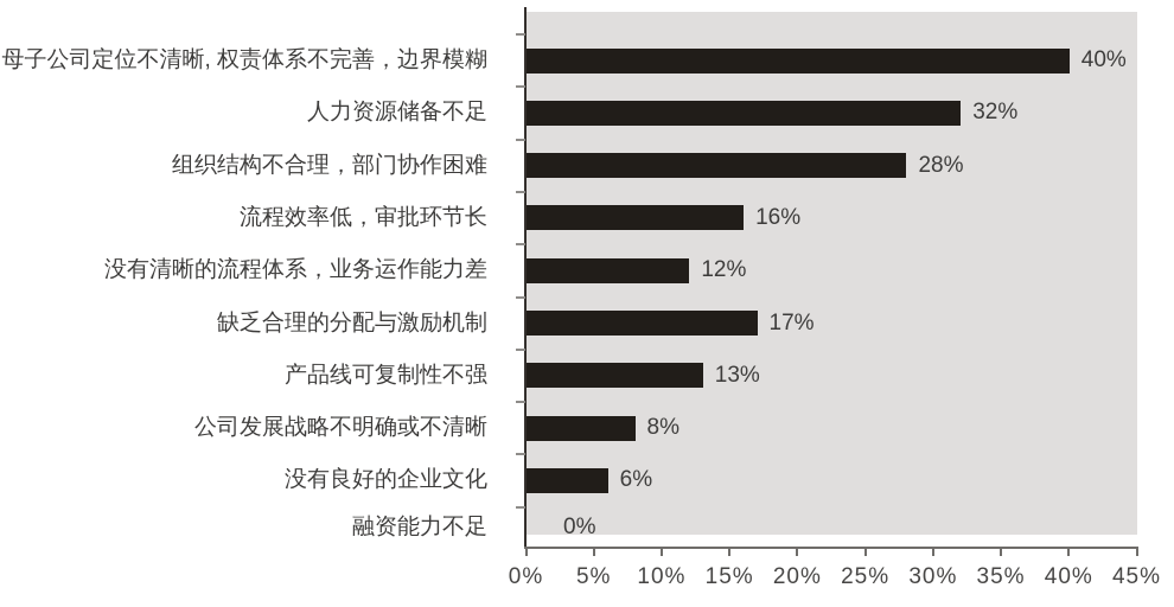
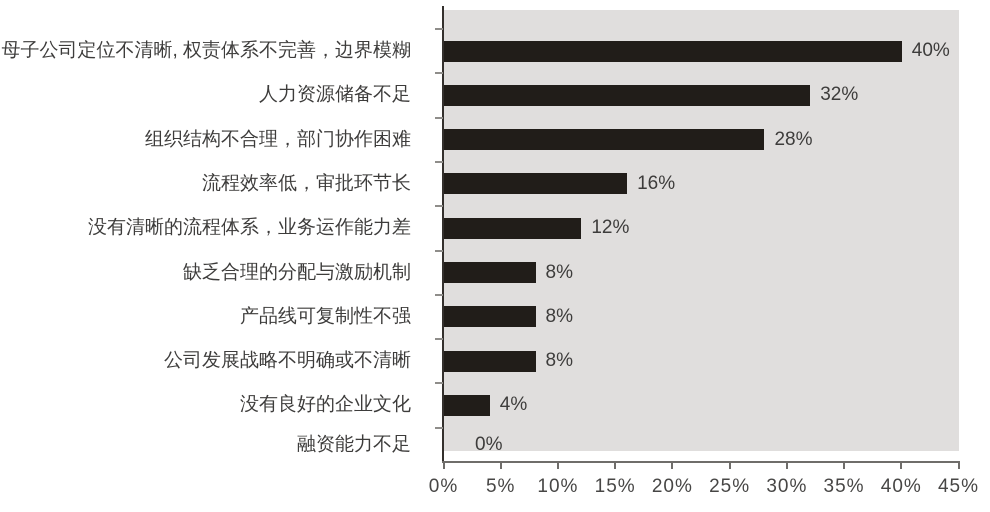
缺乏合理的分配与激励机制: 17% -> 8%
产品线可复制性不强: 13% -> 8%
没有良好的企业文化: 6% -> 4%
